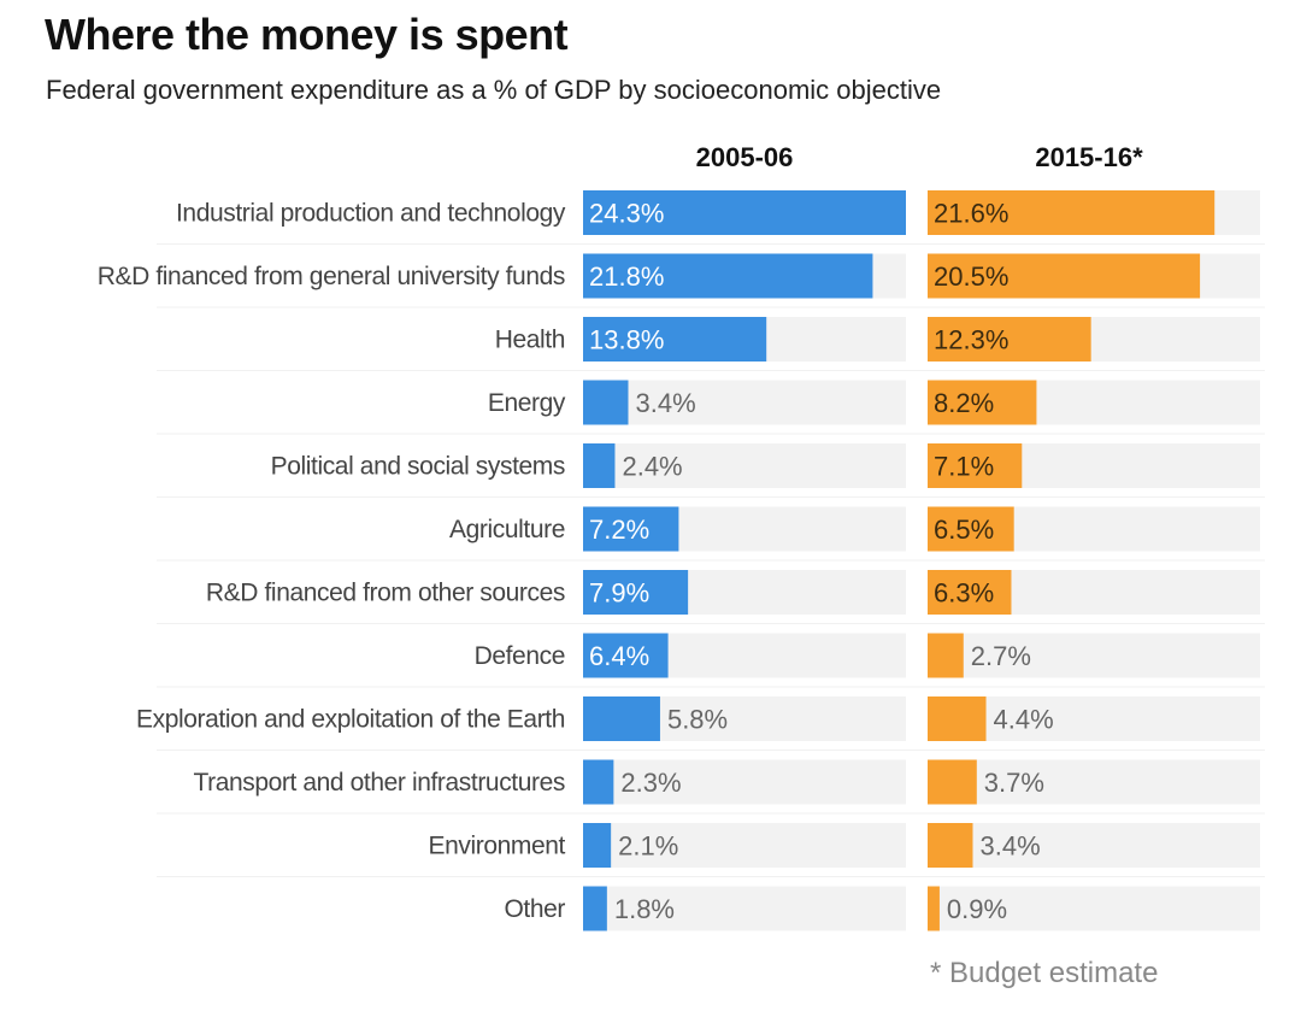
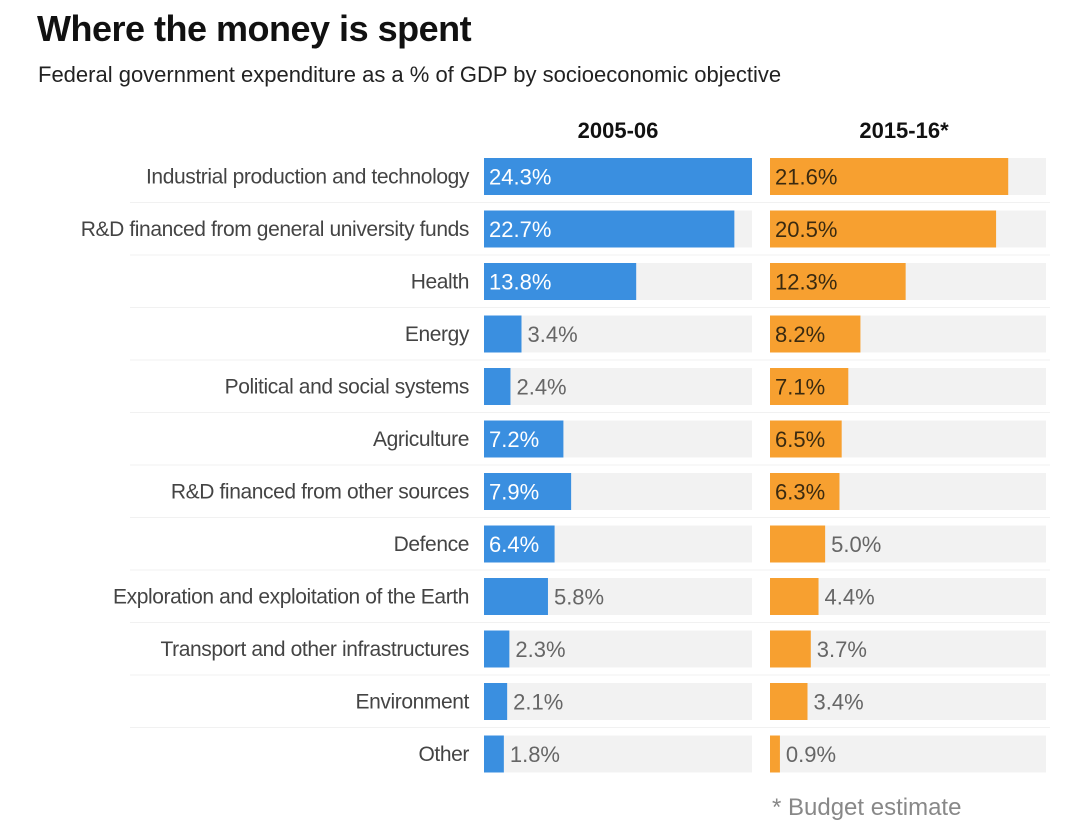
2005-06/R&D financed from general university funds: 21.8% -> 22.7%
2015-16*/Defence: 2.7% -> 5.0%
